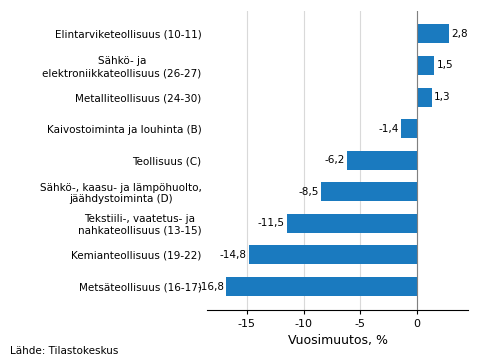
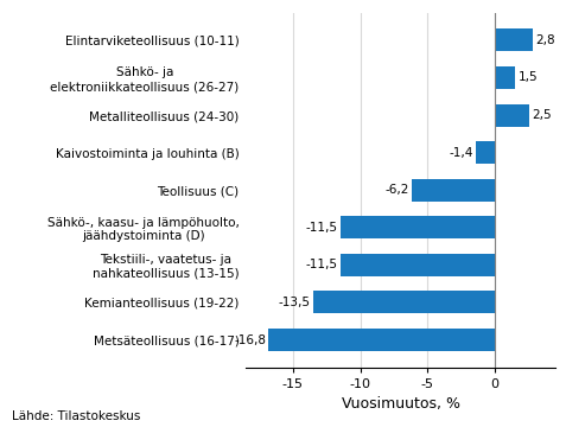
Metalliteollisuus (24-30): 1,3 -> 2,5
Sähkö-, kaasu- ja lämpöhuolto, jäähdystoiminta (D): -8,5 -> -11,5
Kemianteollisuus (19-22): -14,8 -> -13,5
